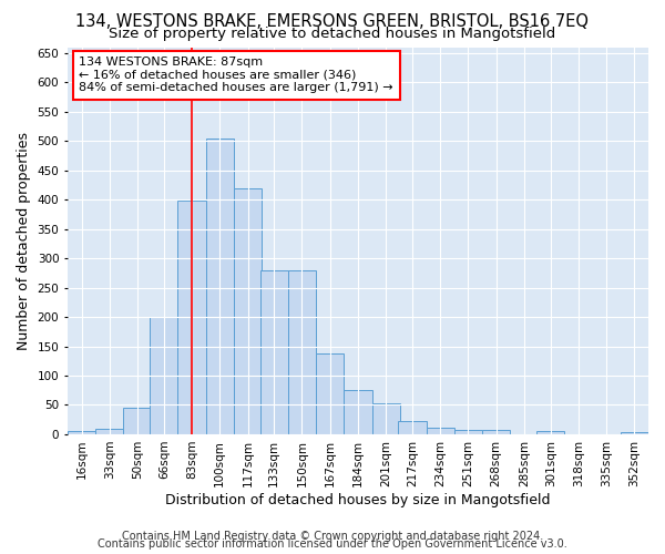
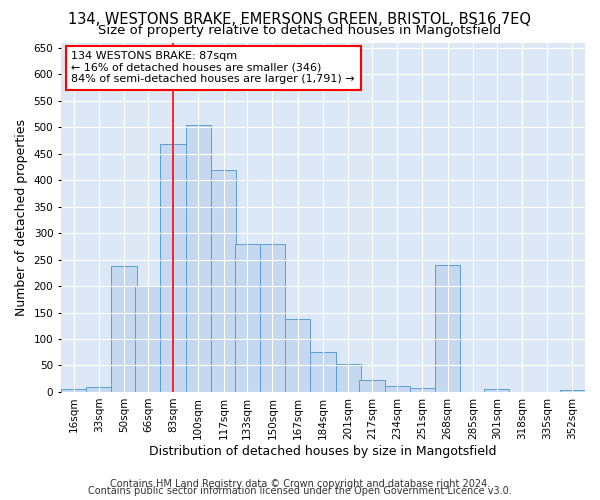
50sqm: 45 -> 238
83sqm: 398 -> 468
268sqm: 8 -> 240
